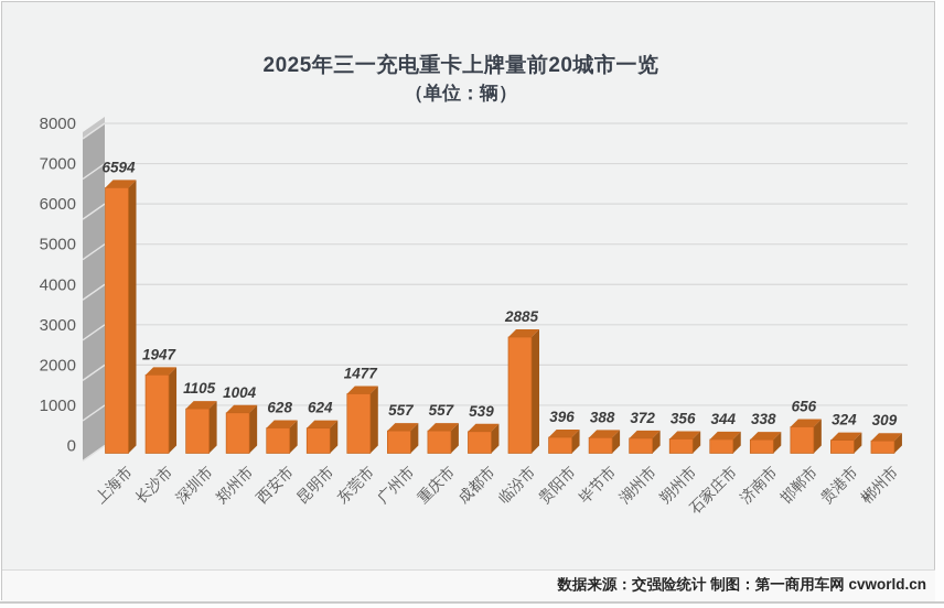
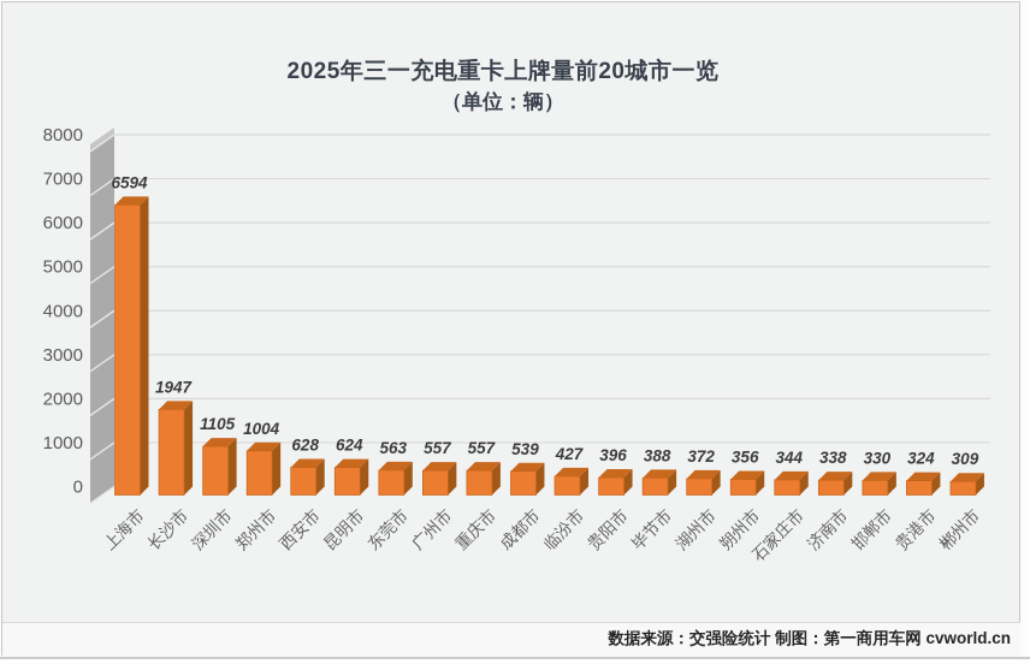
东莞市: 1477 -> 563
临汾市: 2885 -> 427
邯郸市: 656 -> 330
